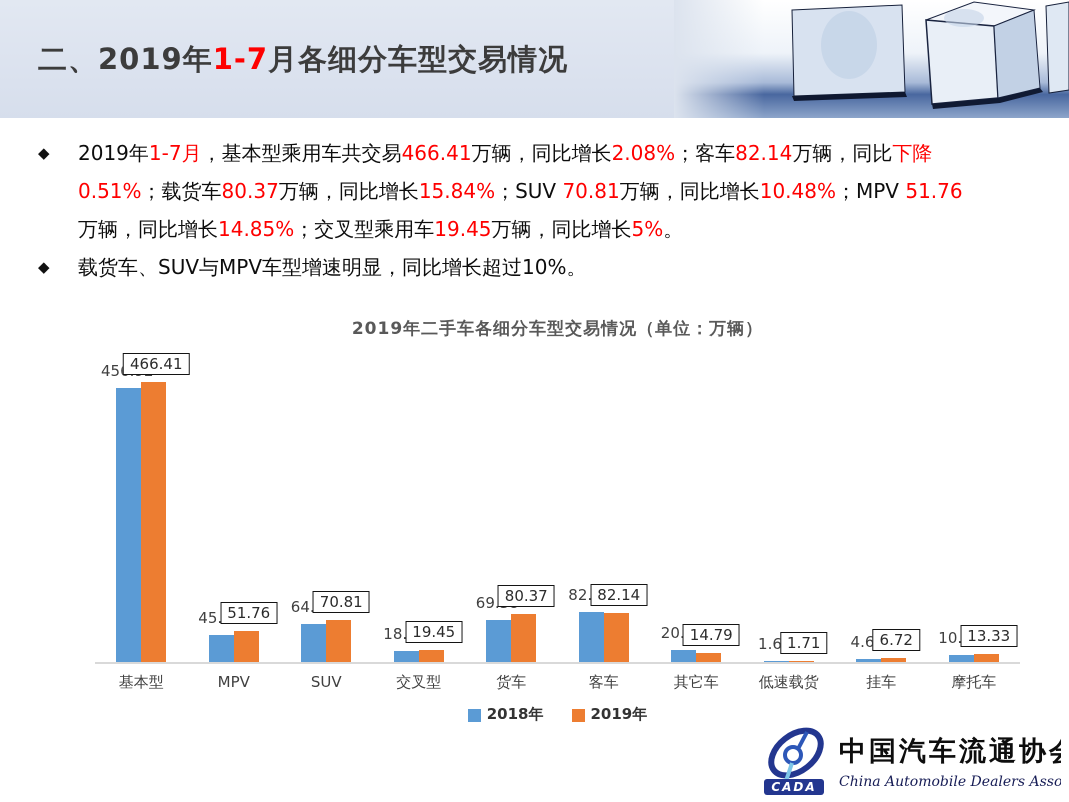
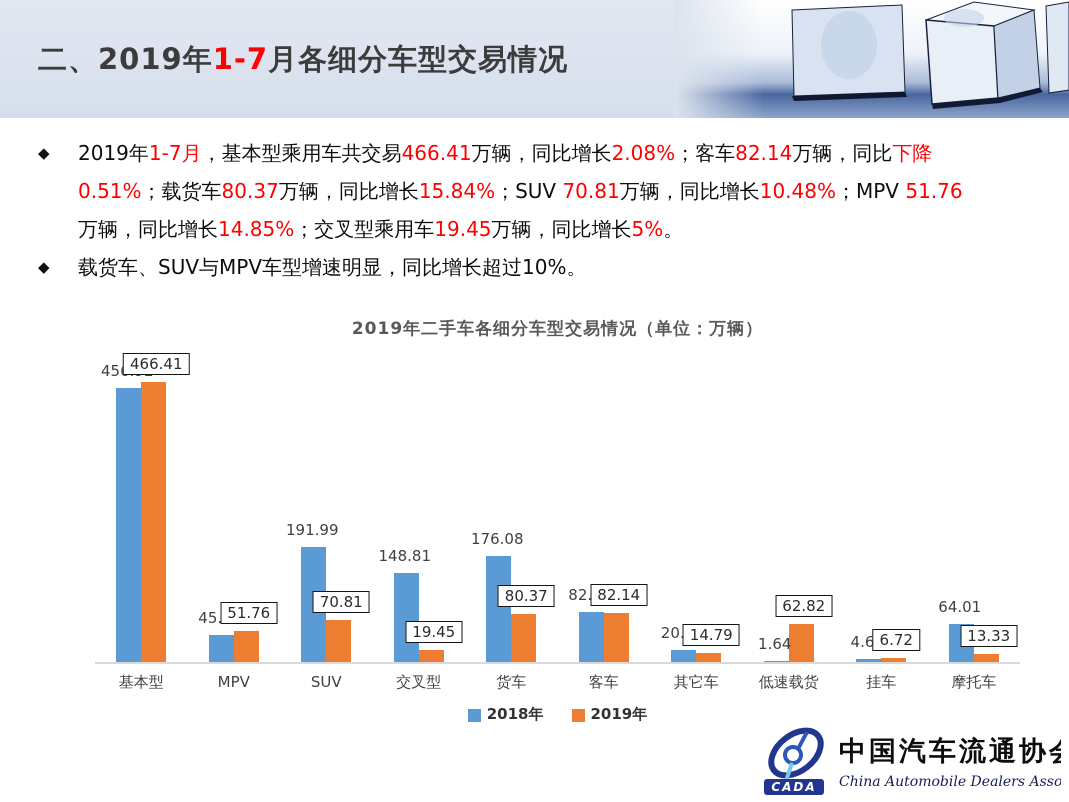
2018年/SUV: 64.09 -> 191.99
2018年/交叉型: 18.52 -> 148.81
2018年/货车: 69.38 -> 176.08
2019年/低速载货: 1.71 -> 62.82
2018年/摩托车: 10.92 -> 64.01
